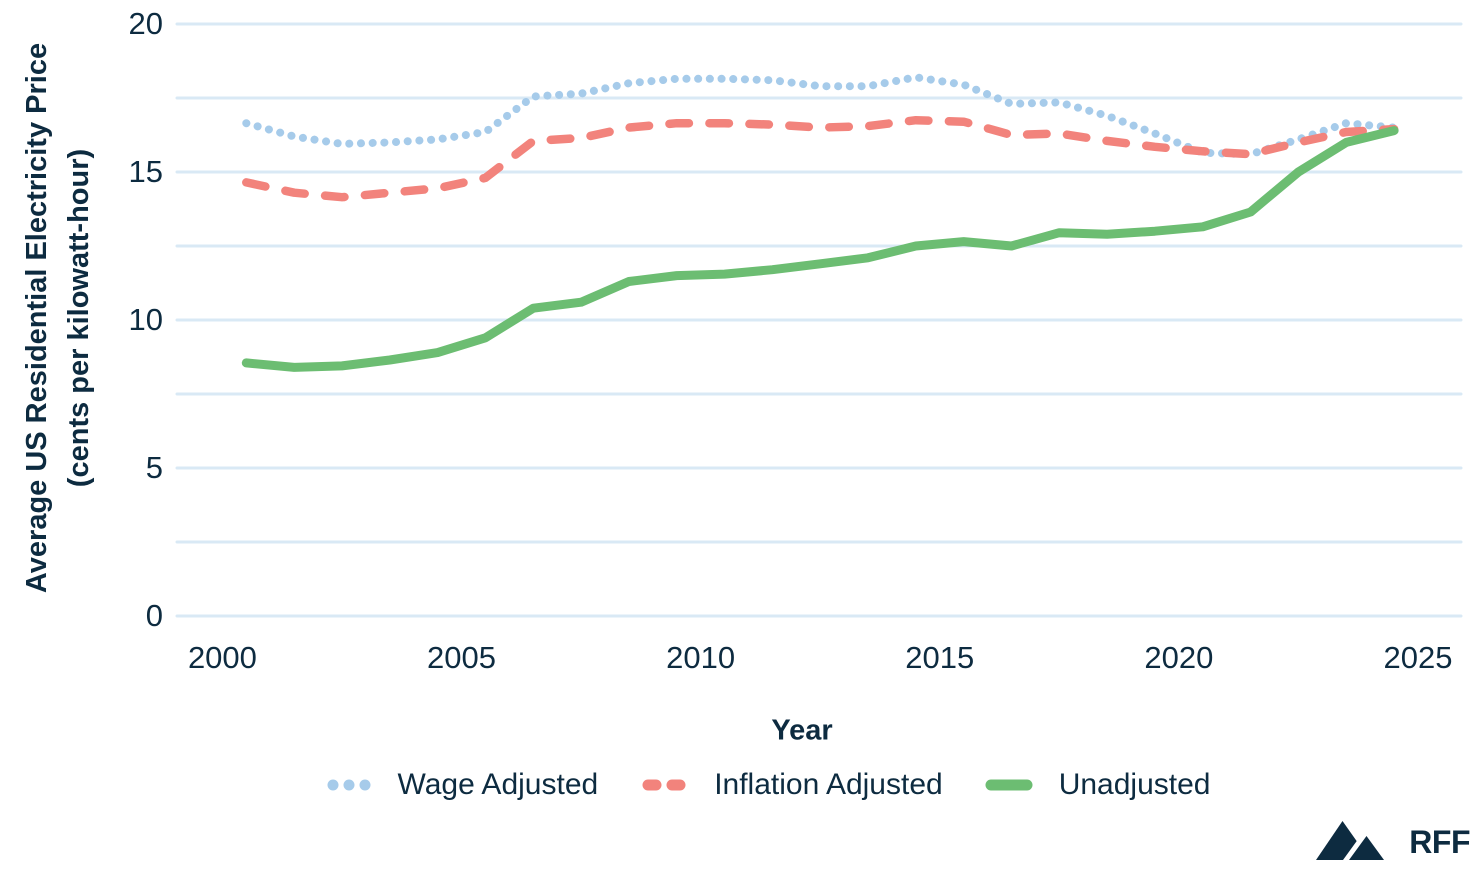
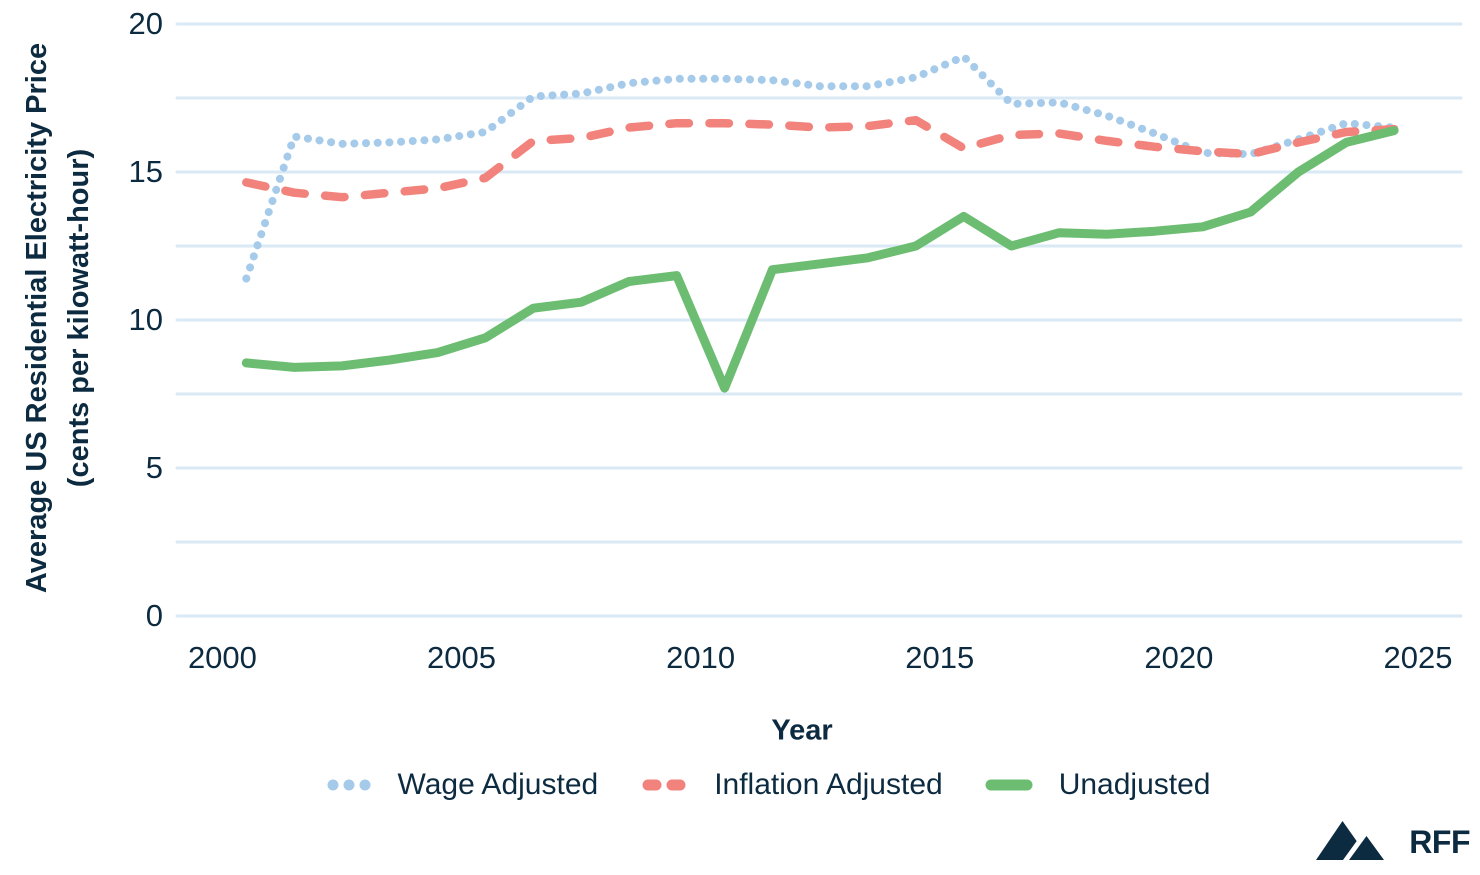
Wage Adjusted/2000: 16.6 -> 11.4
Unadjusted/2010: 11.6 -> 7.7
Wage Adjusted/2015: 17.9 -> 18.9
Inflation Adjusted/2015: 16.7 -> 15.8
Unadjusted/2015: 12.7 -> 13.5
